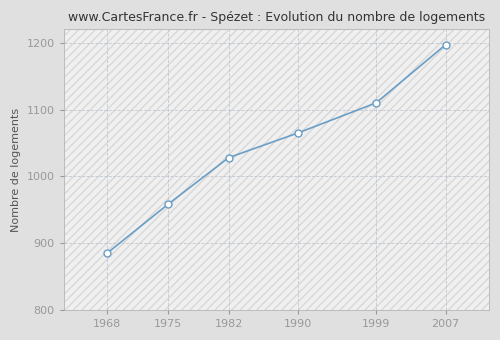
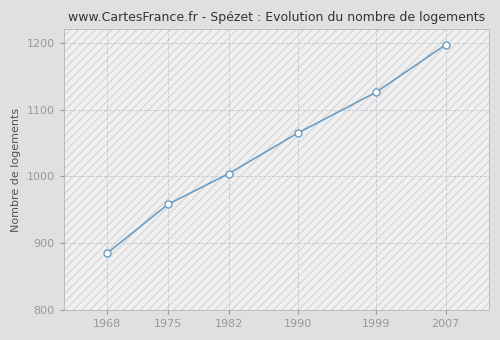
1982: 1028 -> 1004
1999: 1110 -> 1126
